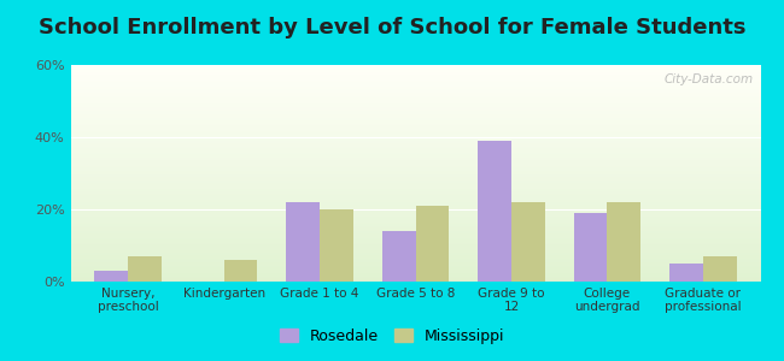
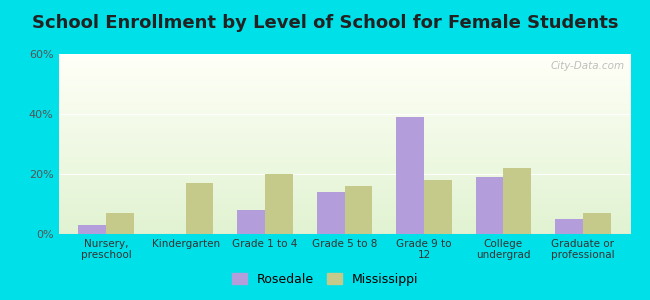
Mississippi/Kindergarten: 6% -> 17%
Rosedale/Grade 1 to 4: 22% -> 8%
Mississippi/Grade 5 to 8: 21% -> 16%
Mississippi/Grade 9 to 12: 22% -> 18%
